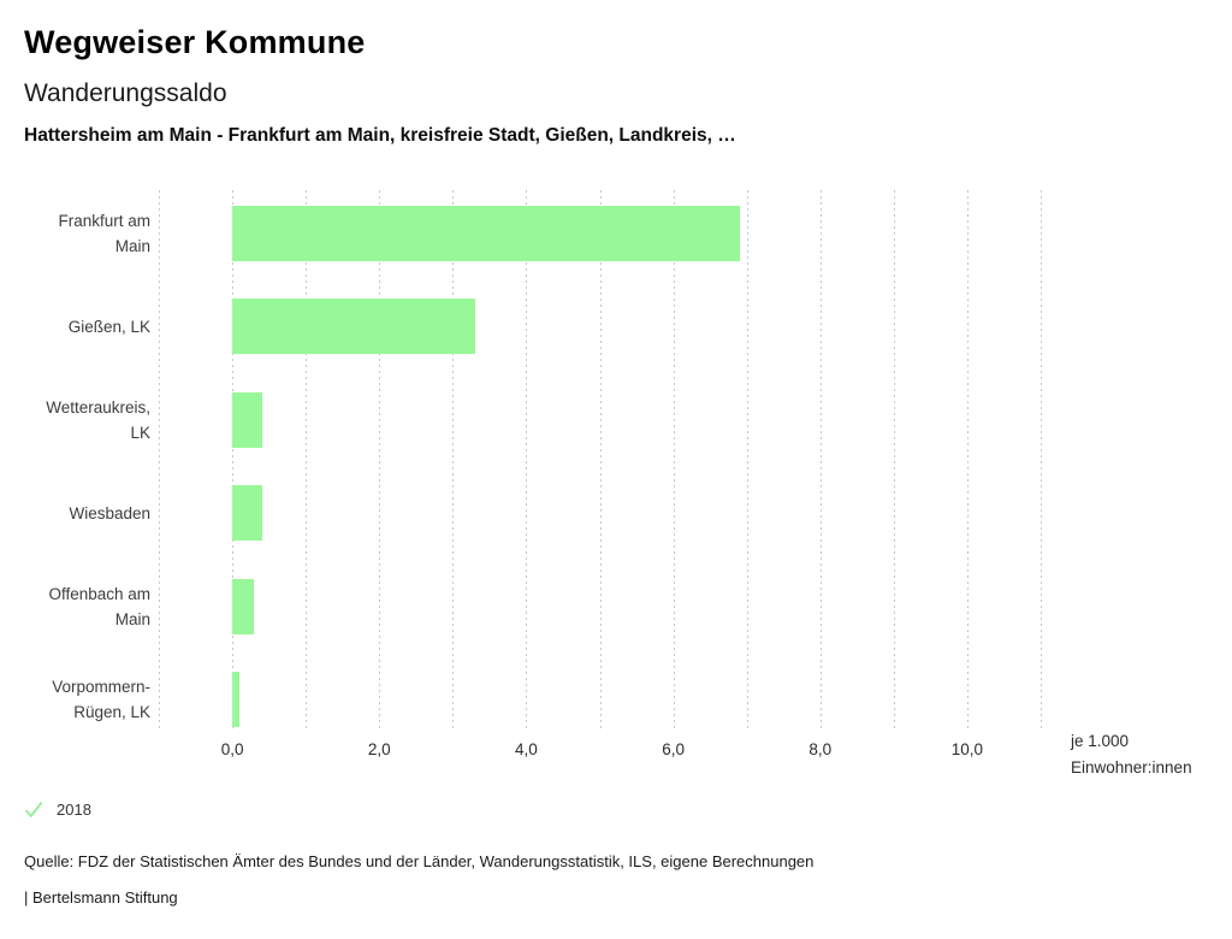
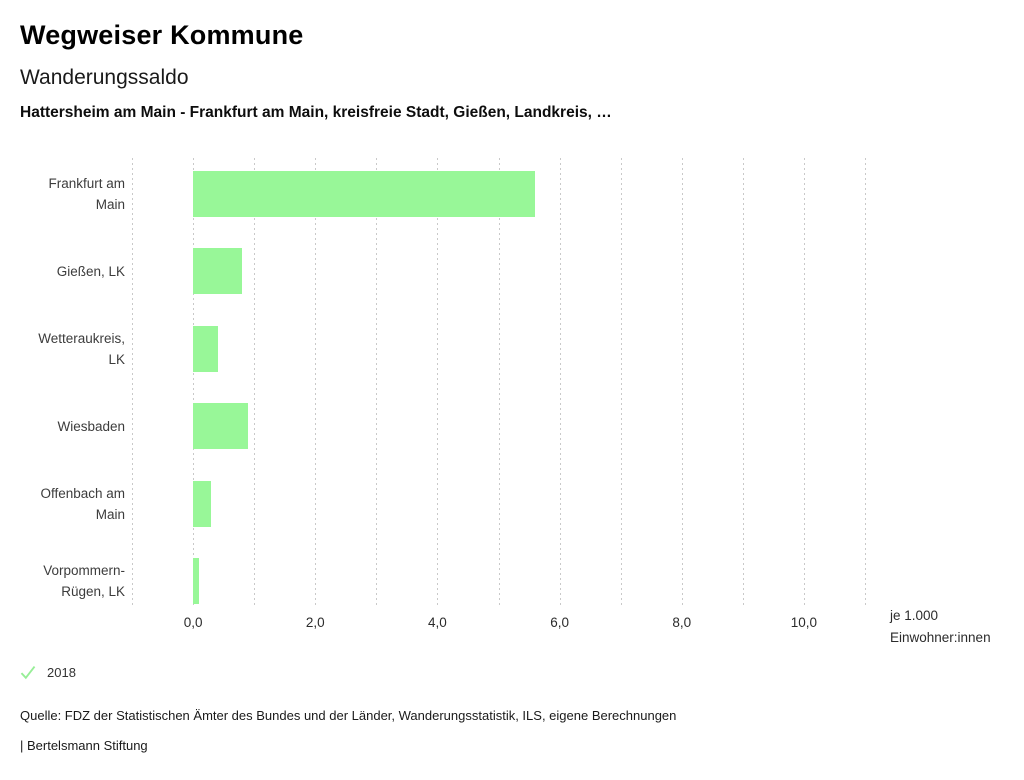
Frankfurt am Main: 6,9 -> 5,6
Gießen, LK: 3,3 -> 0,8
Wiesbaden: 0,4 -> 0,9
